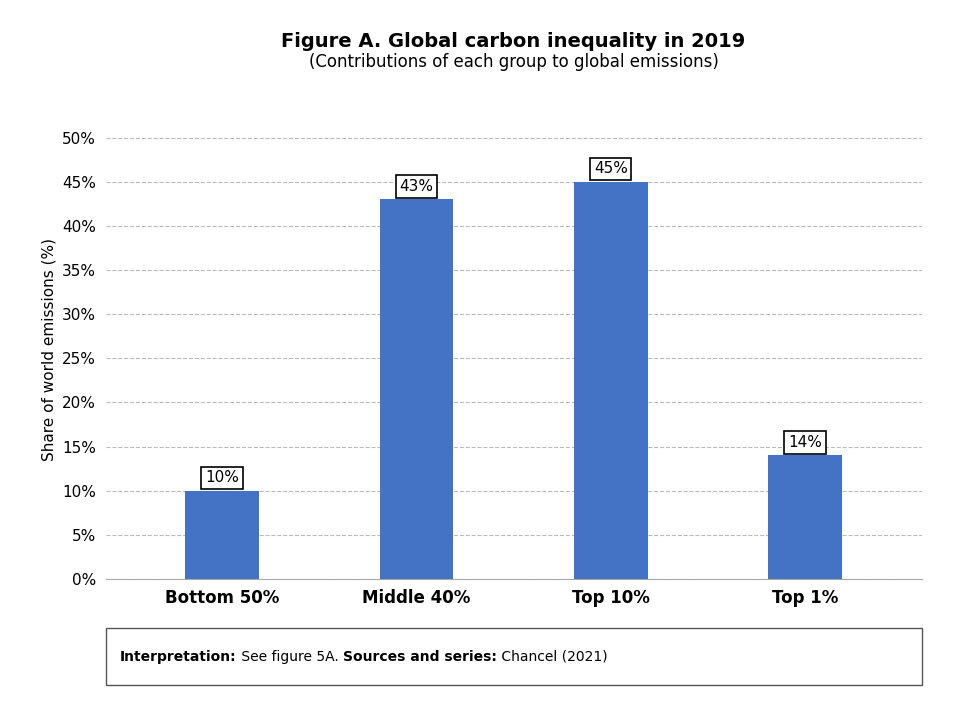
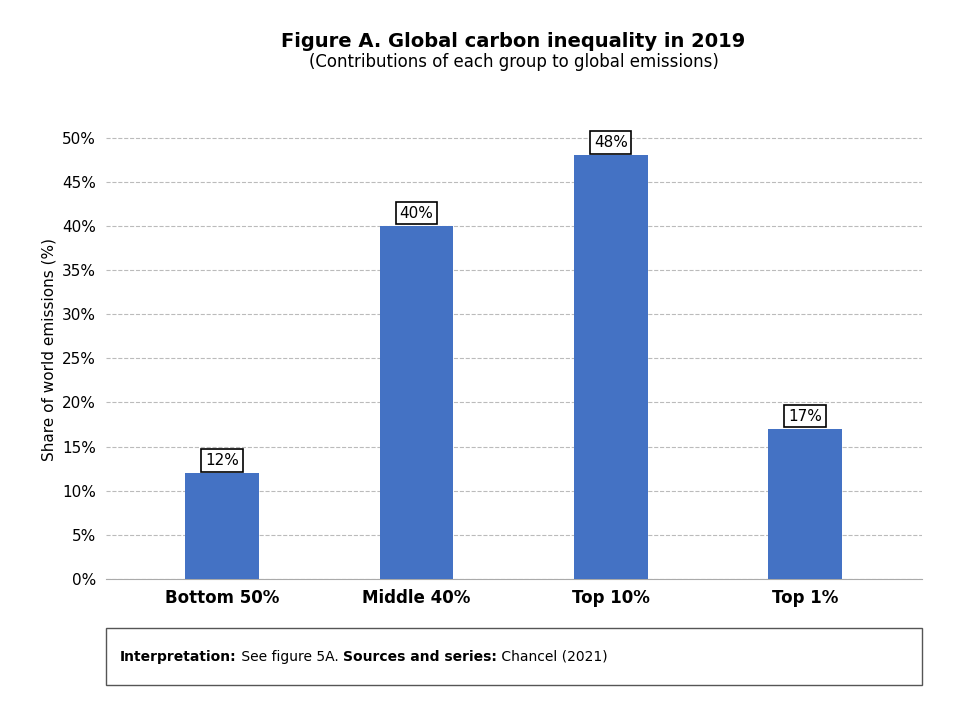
Bottom 50%: 10% -> 12%
Middle 40%: 43% -> 40%
Top 10%: 45% -> 48%
Top 1%: 14% -> 17%
